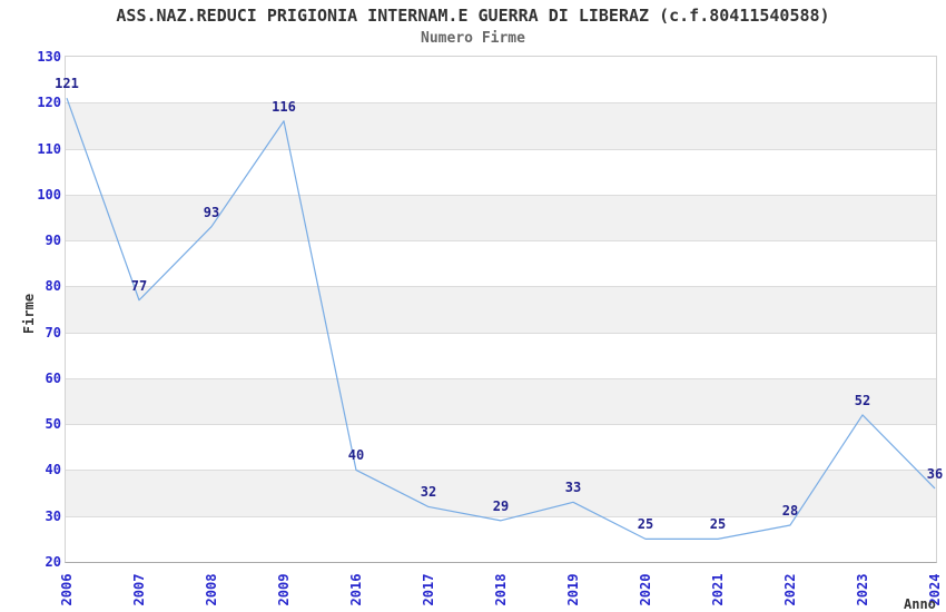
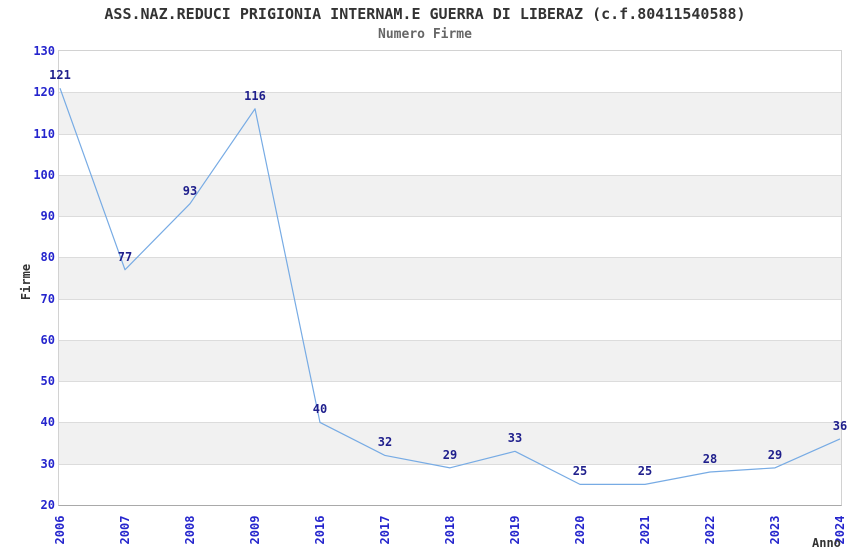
2023: 52 -> 29
